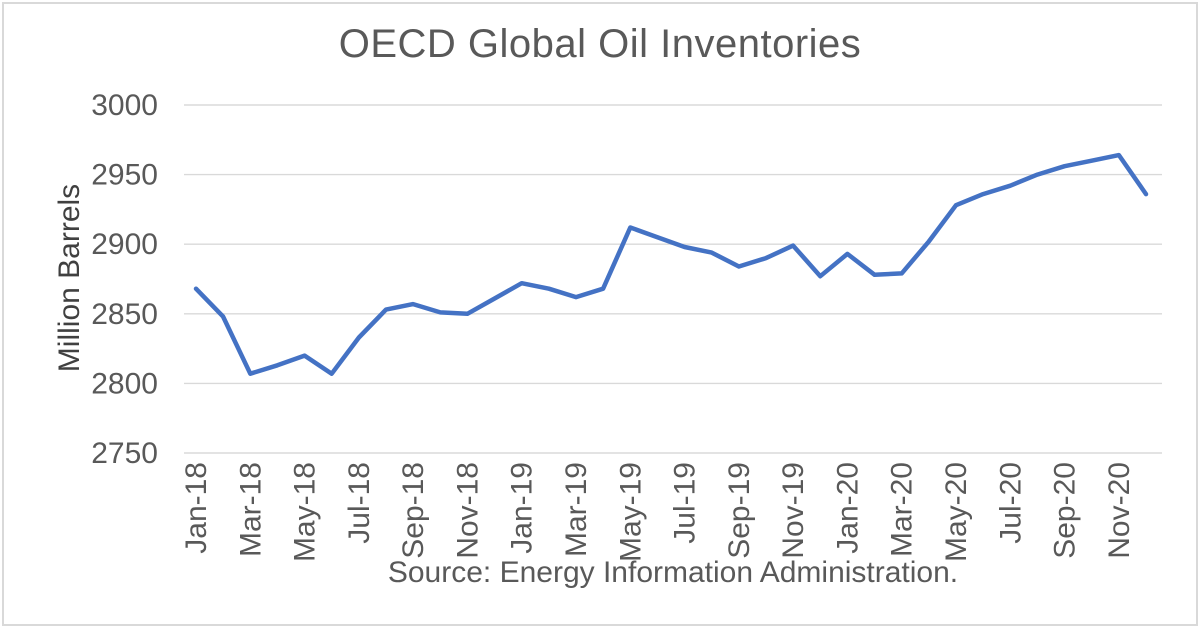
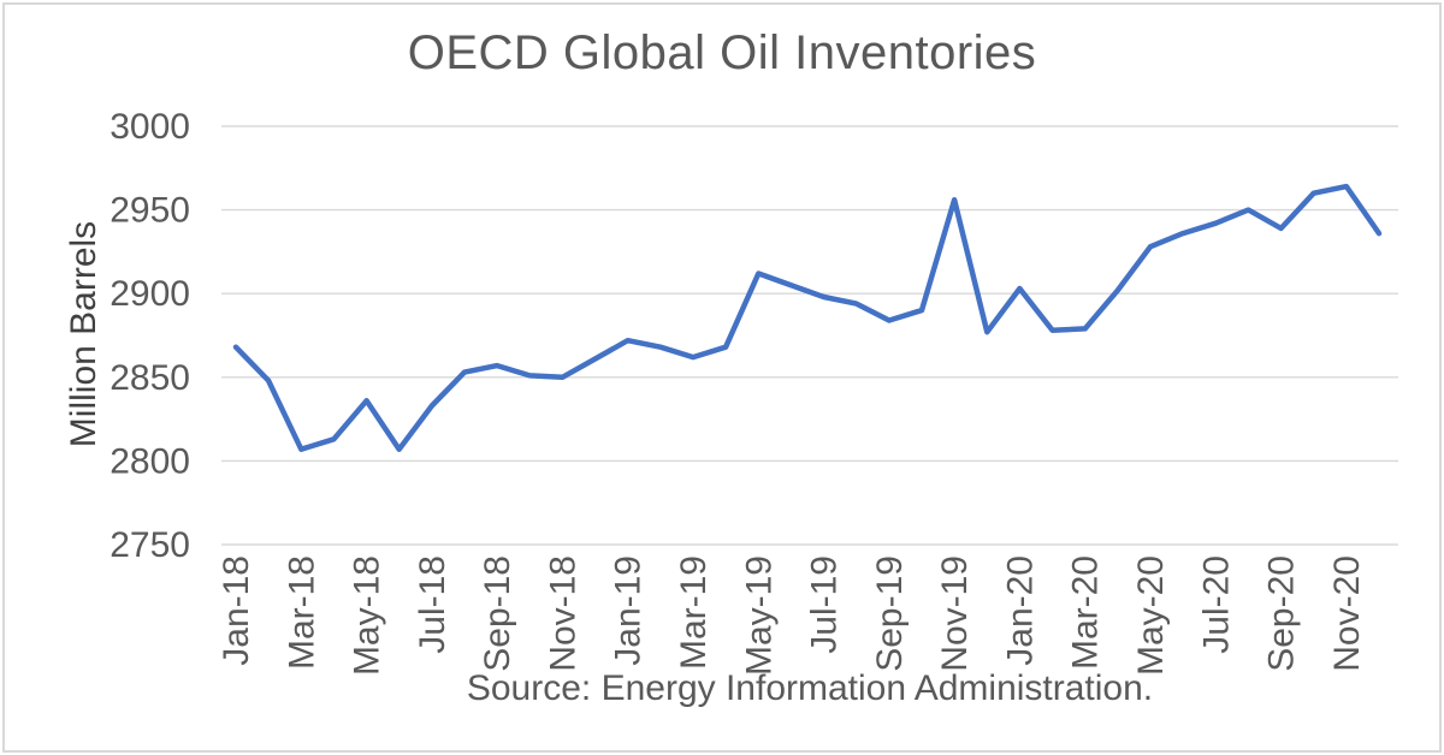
May-18: 2820 -> 2836
Nov-19: 2899 -> 2956
Jan-20: 2893 -> 2903
Sep-20: 2956 -> 2939
